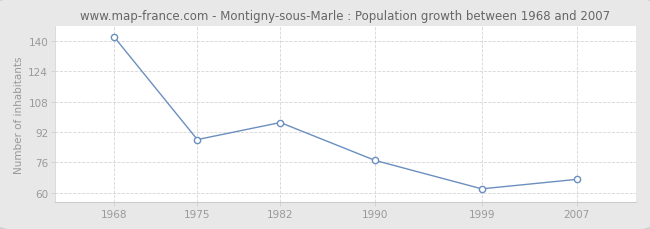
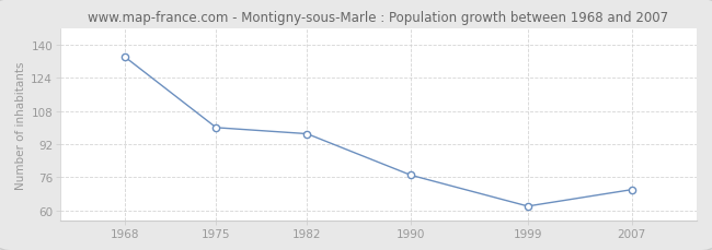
1968: 142 -> 134
1975: 88 -> 100
2007: 67 -> 70
